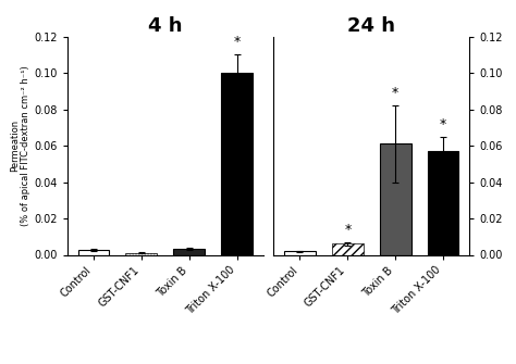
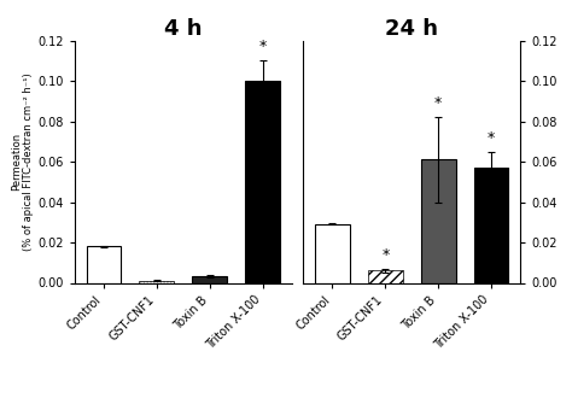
4 h/Control: 0.003 -> 0.018
24 h/Control: 0.002 -> 0.029
